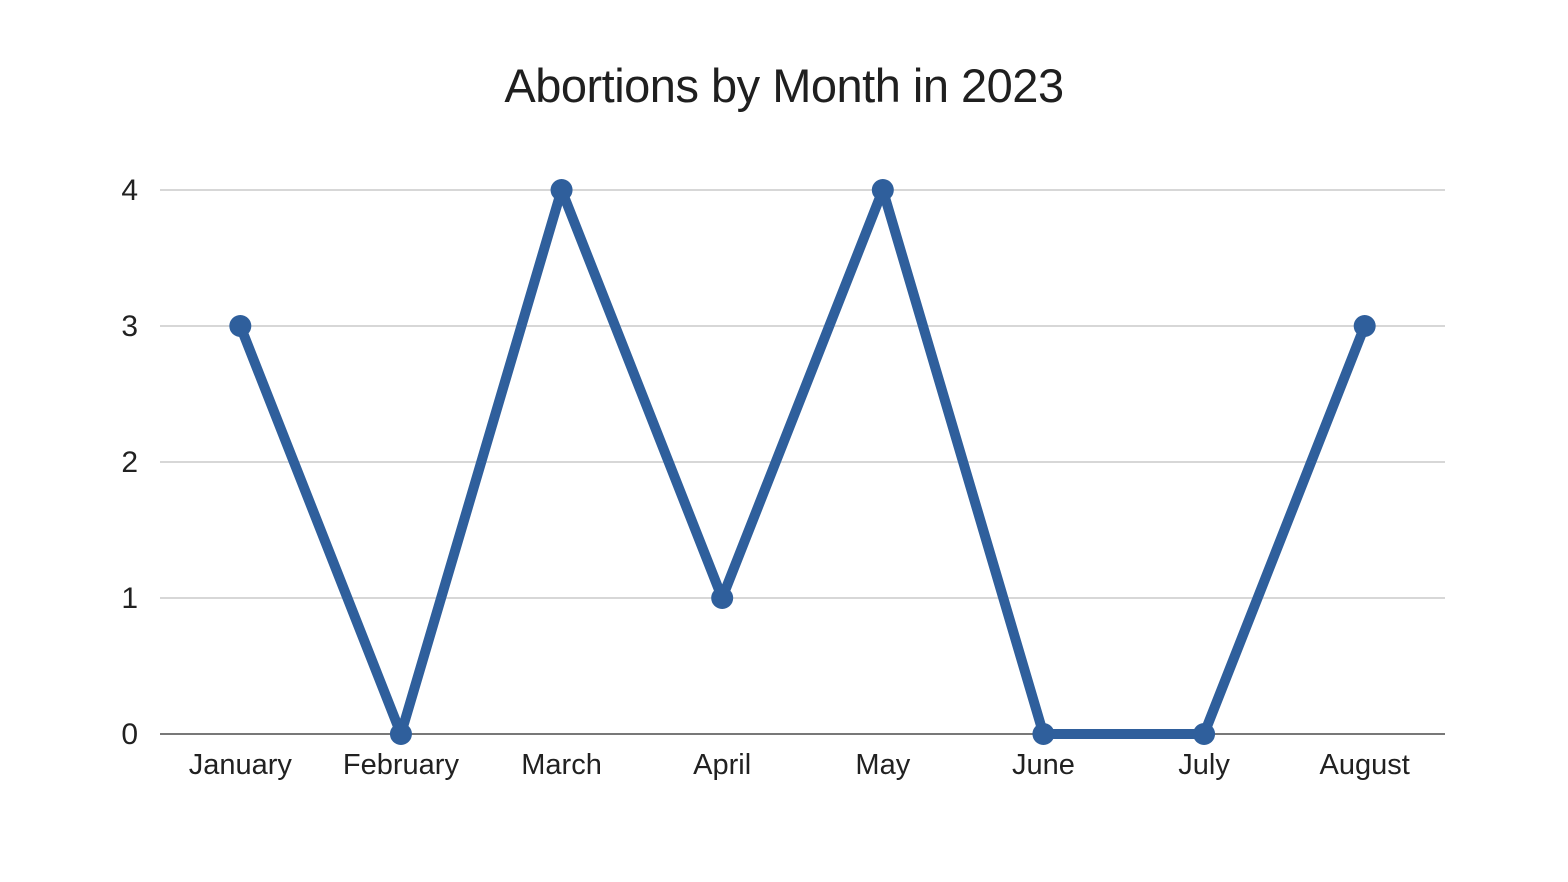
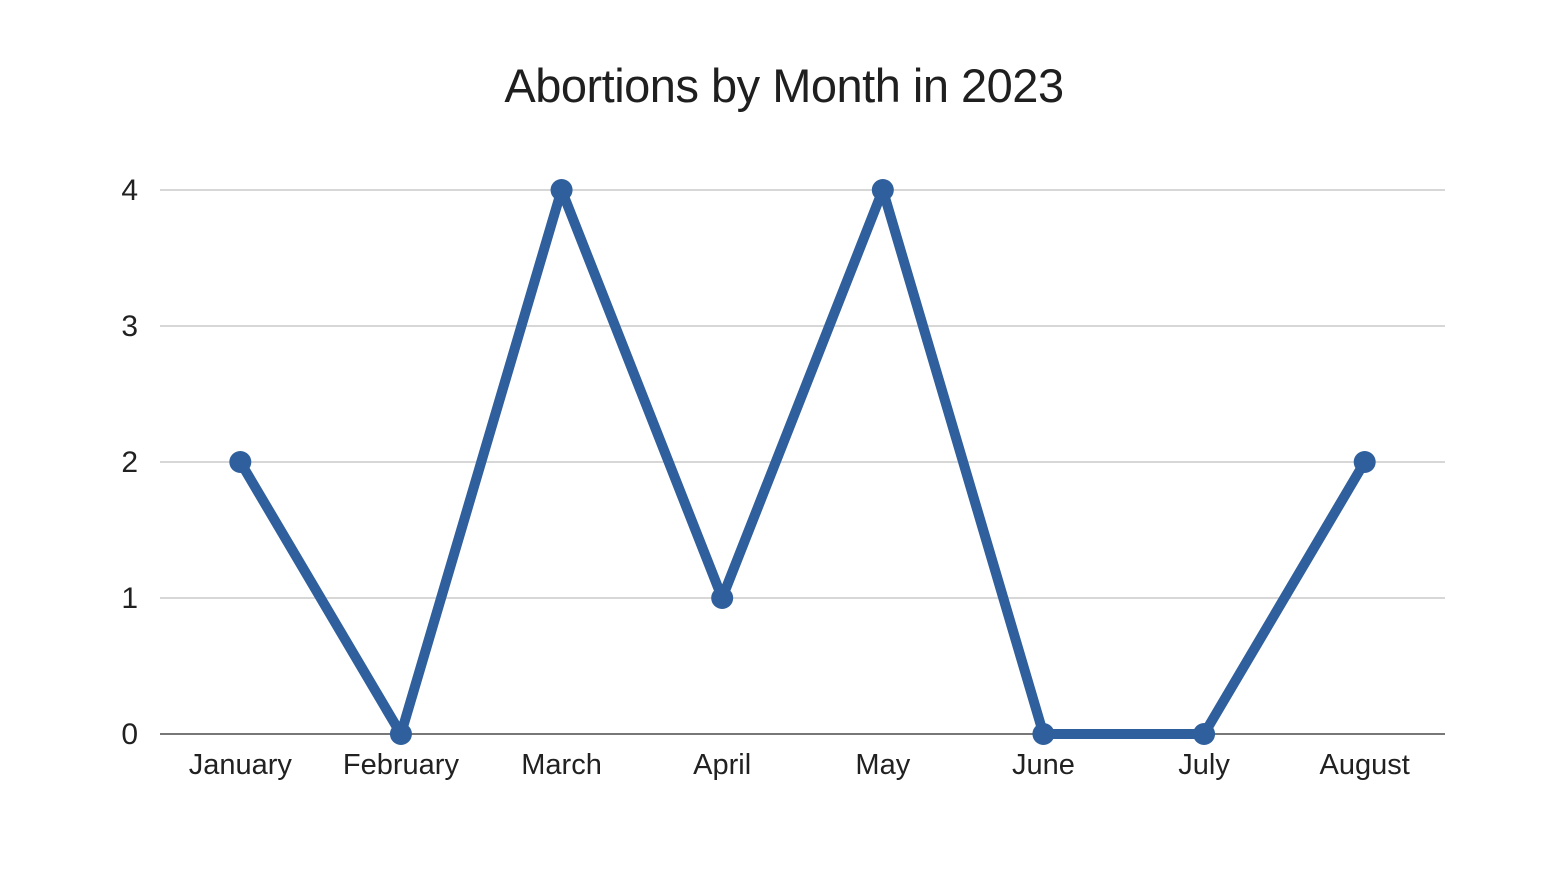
January: 3 -> 2
August: 3 -> 2
